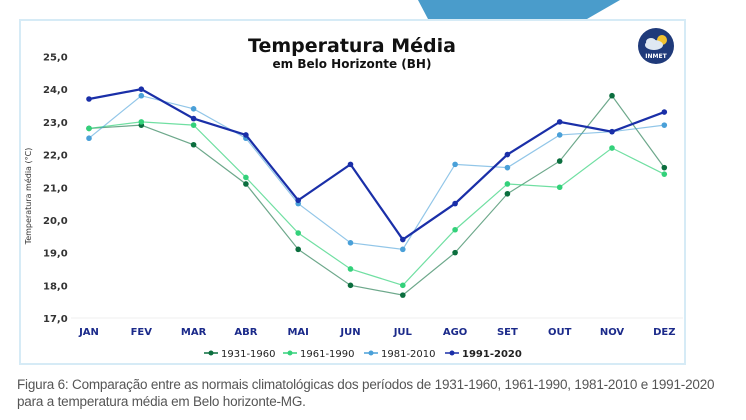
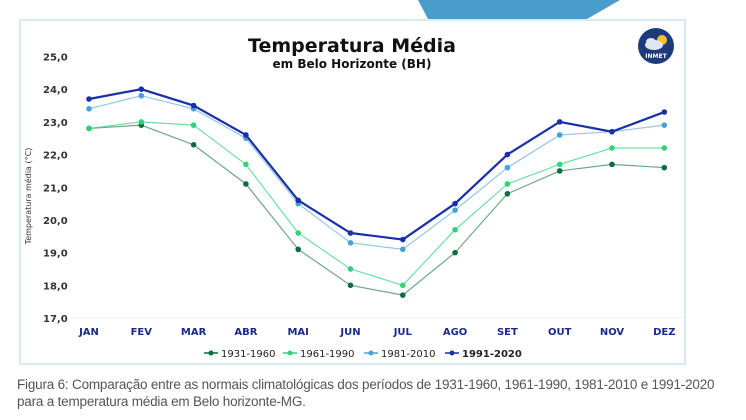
1981-2010/JAN: 22,5 -> 23,4
1991-2020/MAR: 23,1 -> 23,5
1961-1990/ABR: 21,3 -> 21,7
1991-2020/JUN: 21,7 -> 19,6
1981-2010/AGO: 21,7 -> 20,3
1931-1960/OUT: 21,8 -> 21,5
1961-1990/OUT: 21,0 -> 21,7
1931-1960/NOV: 23,8 -> 21,7
1961-1990/DEZ: 21,4 -> 22,2
